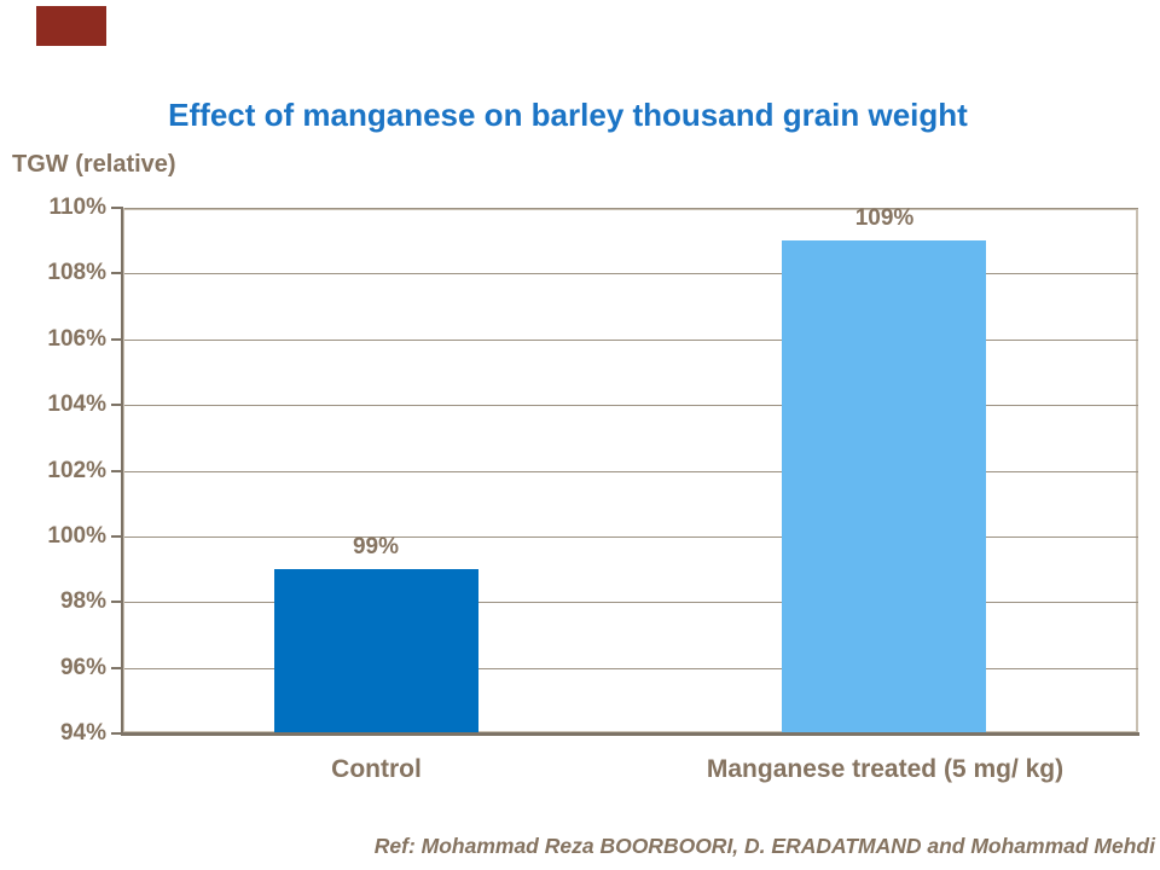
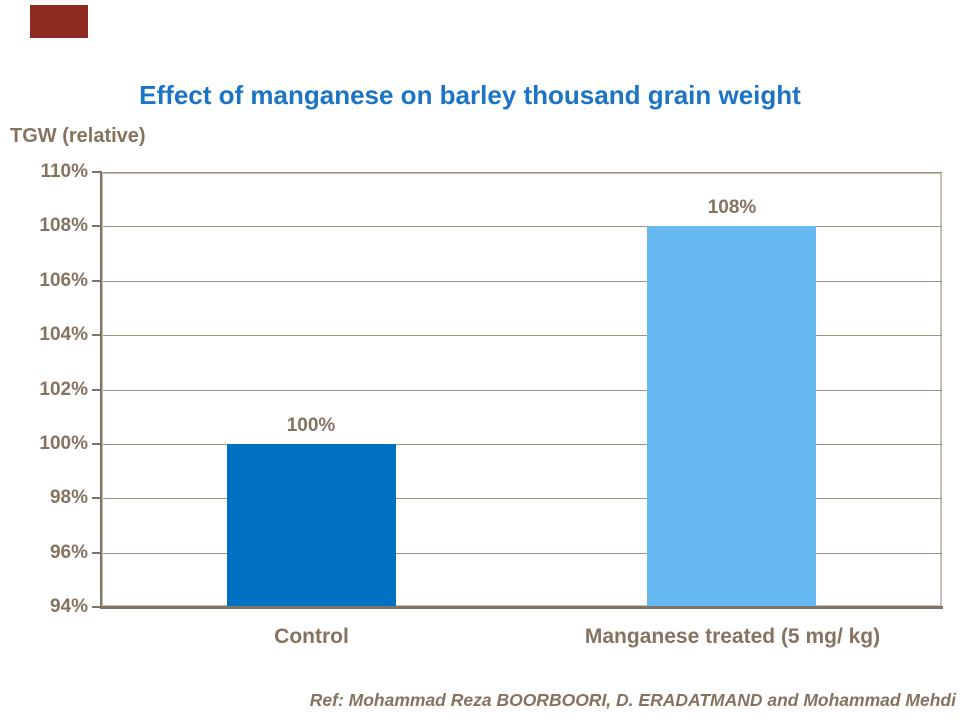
Control: 99% -> 100%
Manganese treated (5 mg/ kg): 109% -> 108%
